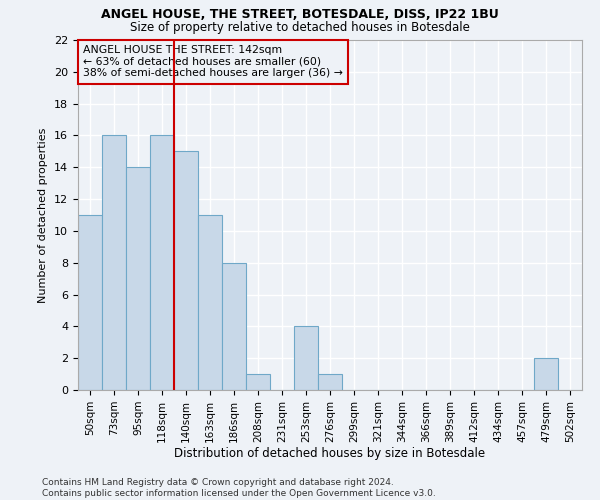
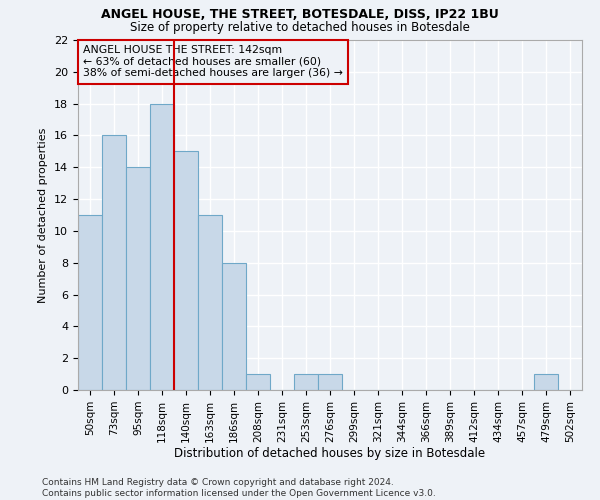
118sqm: 16 -> 18
253sqm: 4 -> 1
479sqm: 2 -> 1
